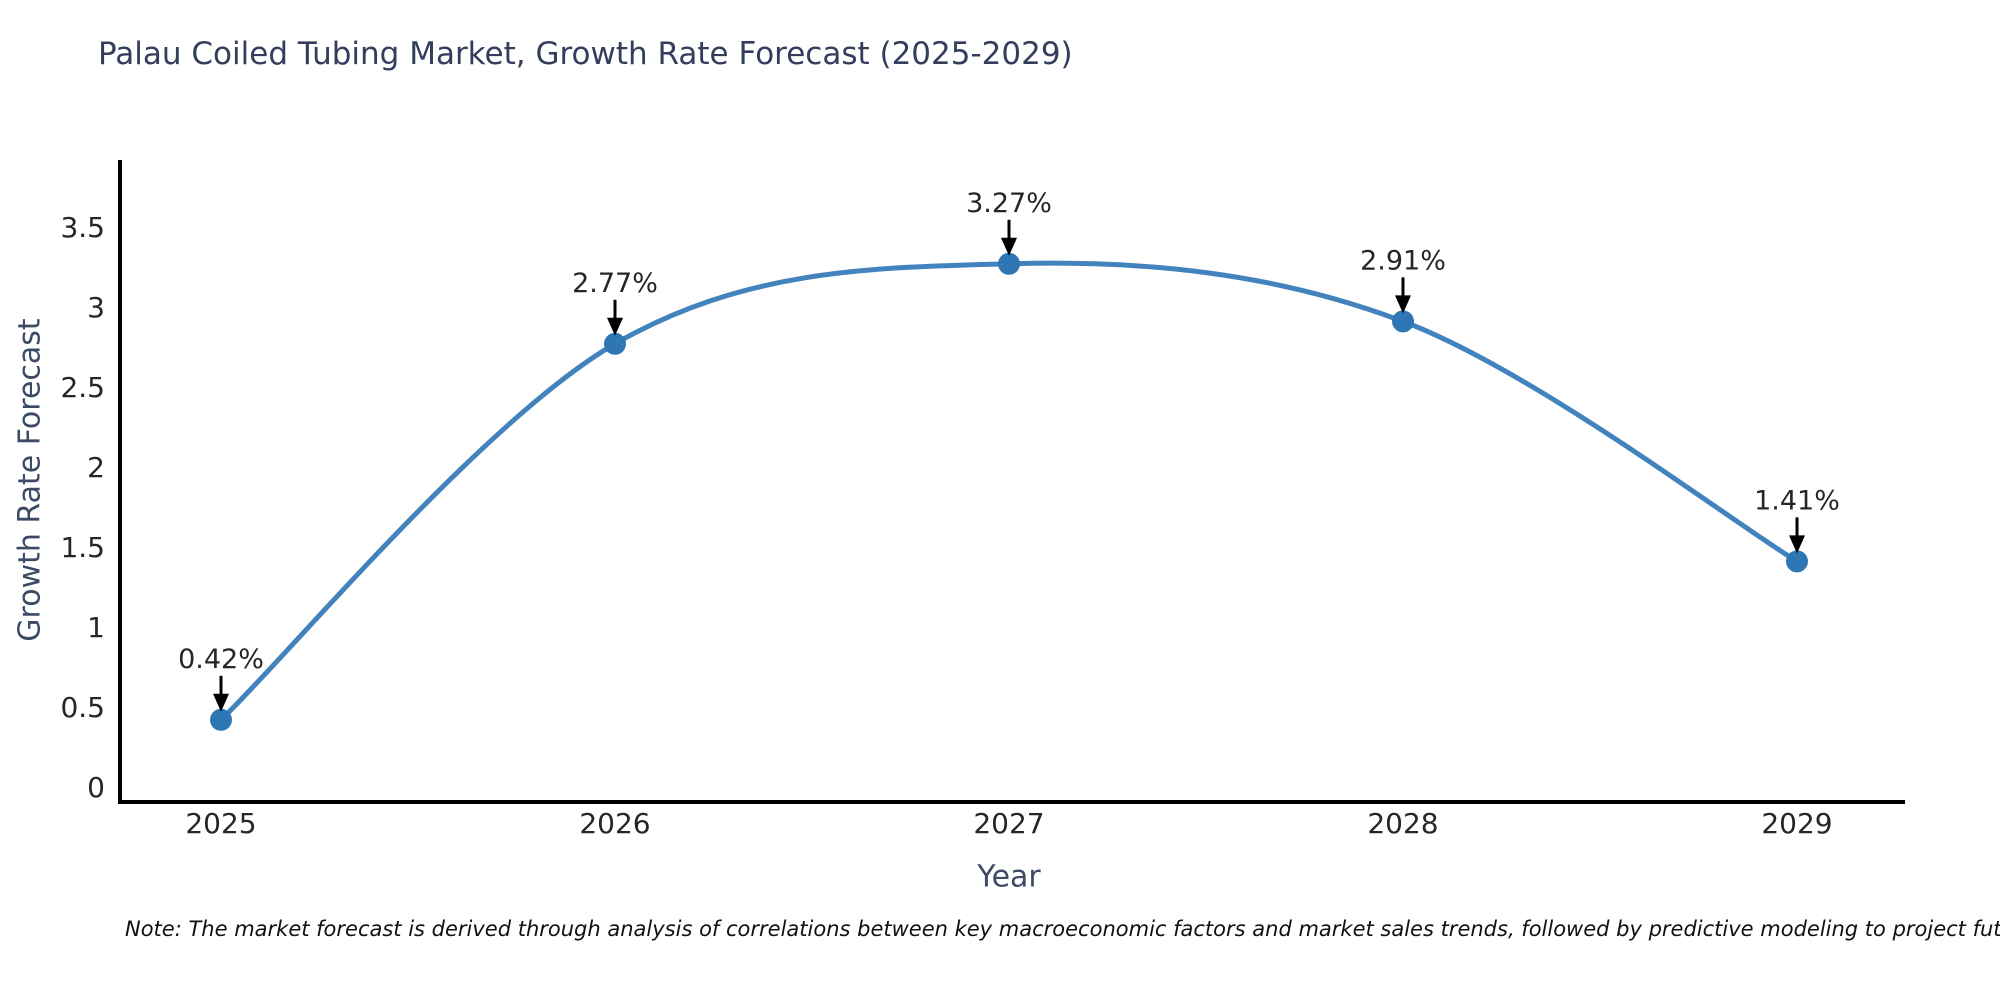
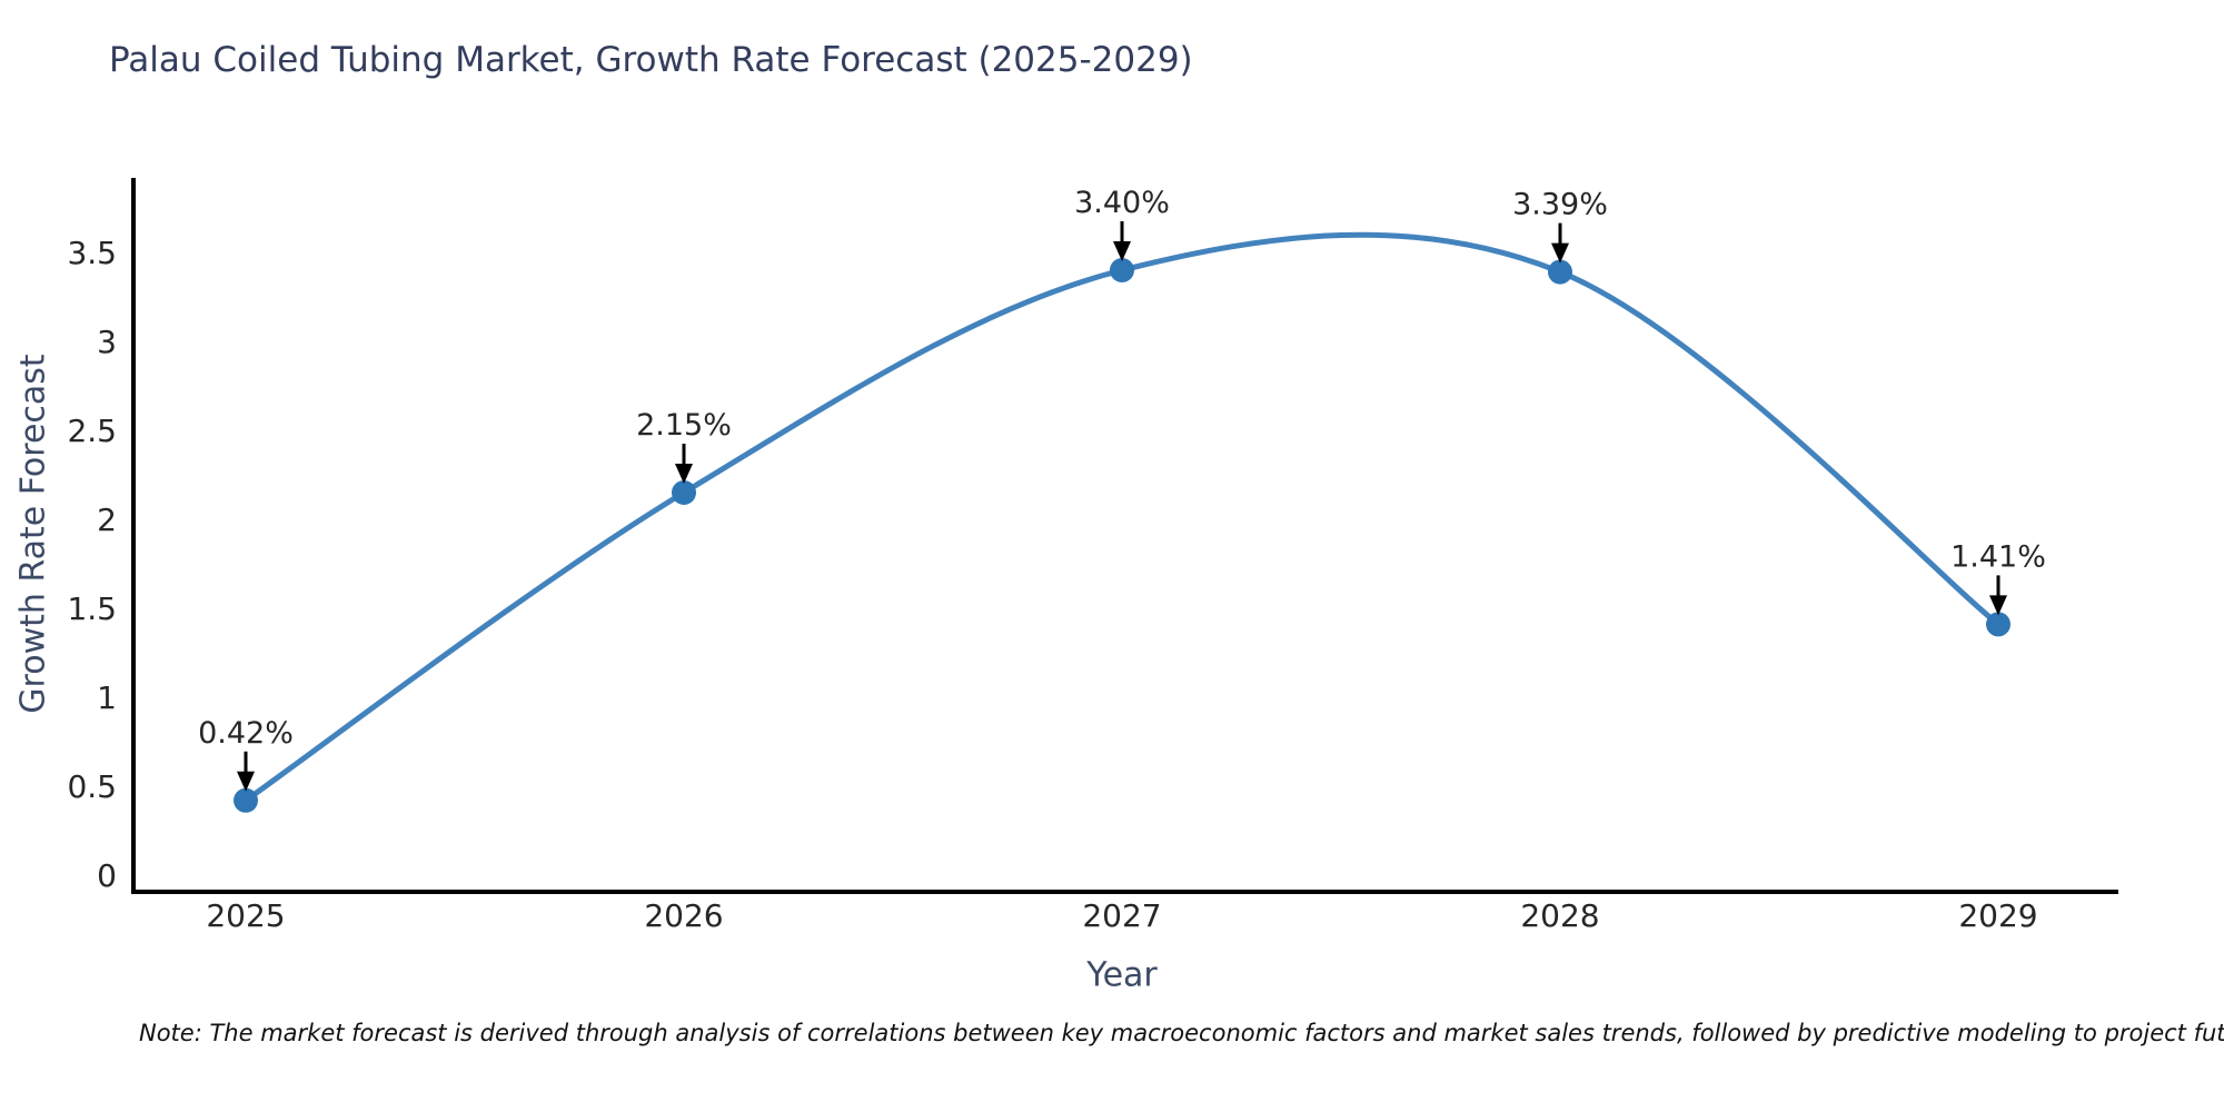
2026: 2.77% -> 2.15%
2027: 3.27% -> 3.40%
2028: 2.91% -> 3.39%
